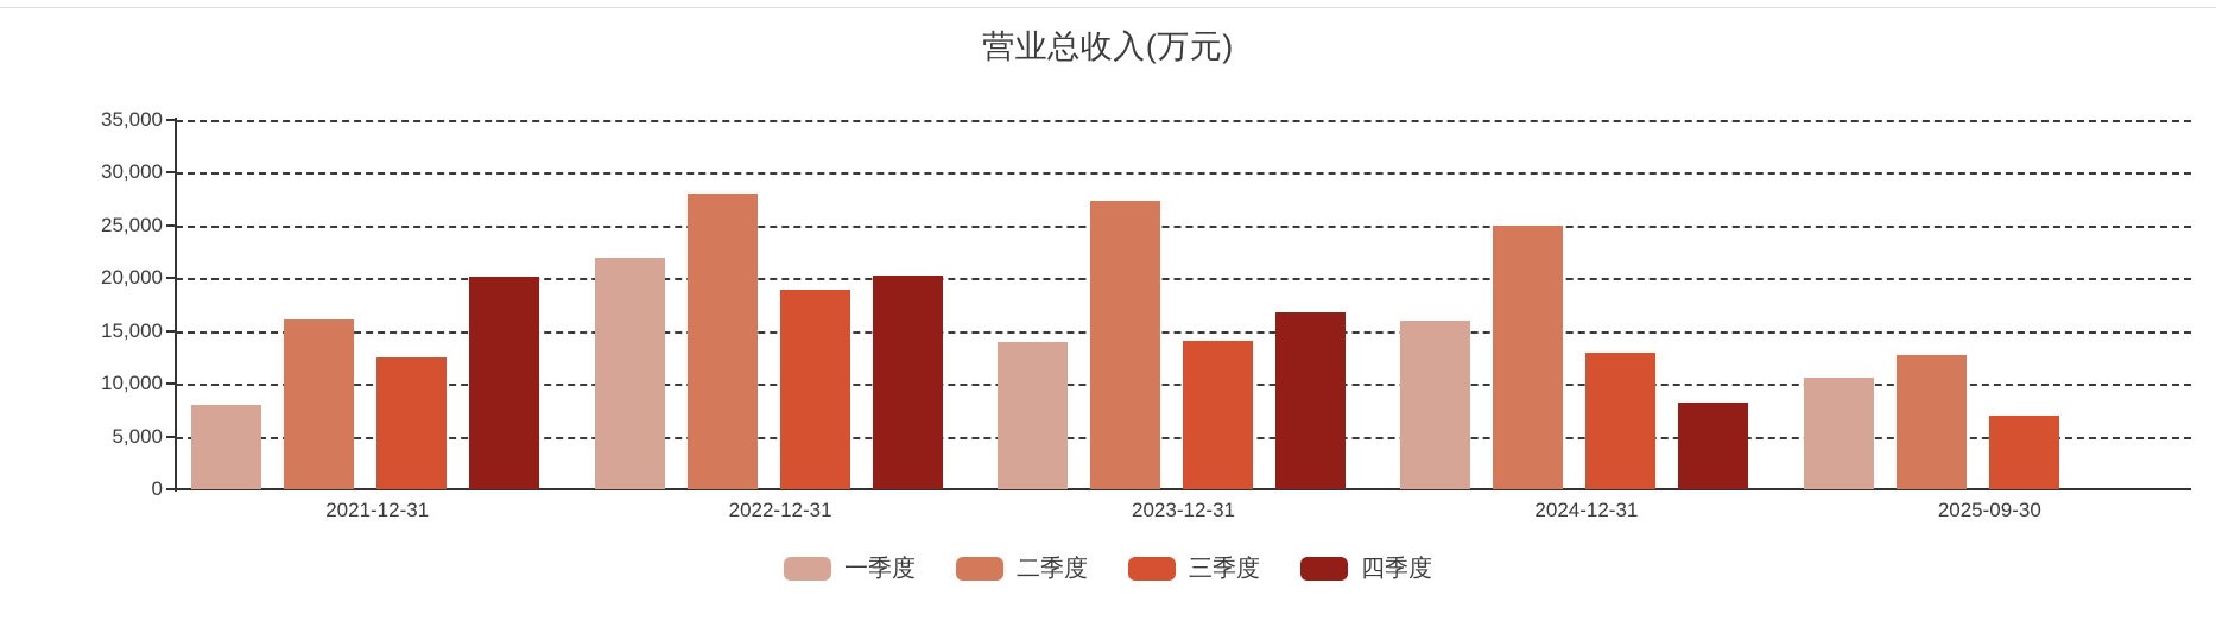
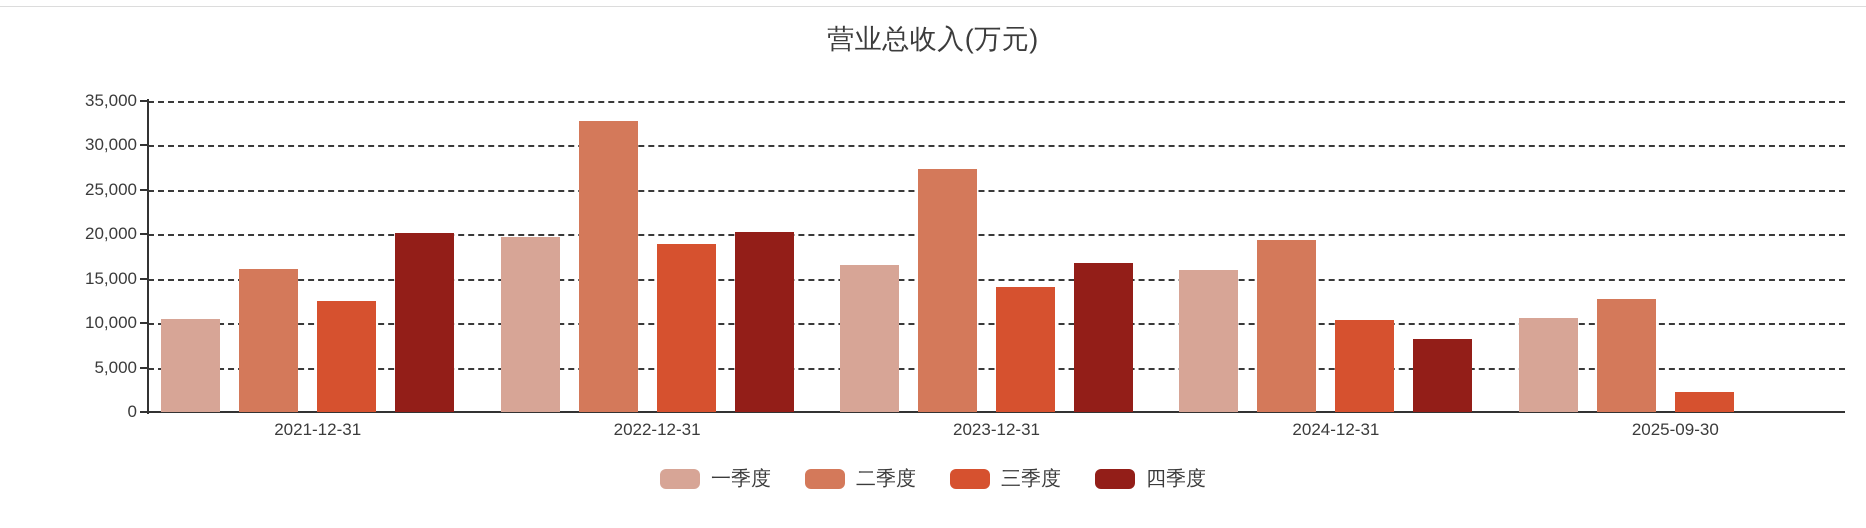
一季度/2021-12-31: 8000 -> 10000
一季度/2022-12-31: 22000 -> 20000
二季度/2022-12-31: 28000 -> 33000
一季度/2023-12-31: 14000 -> 17000
二季度/2024-12-31: 25000 -> 19000
三季度/2024-12-31: 13000 -> 10000
三季度/2025-09-30: 7000 -> 2000
